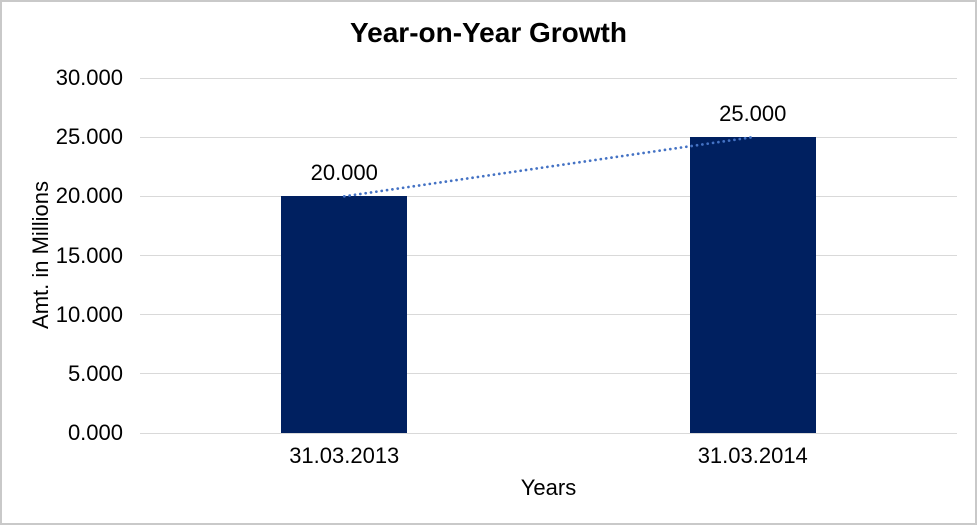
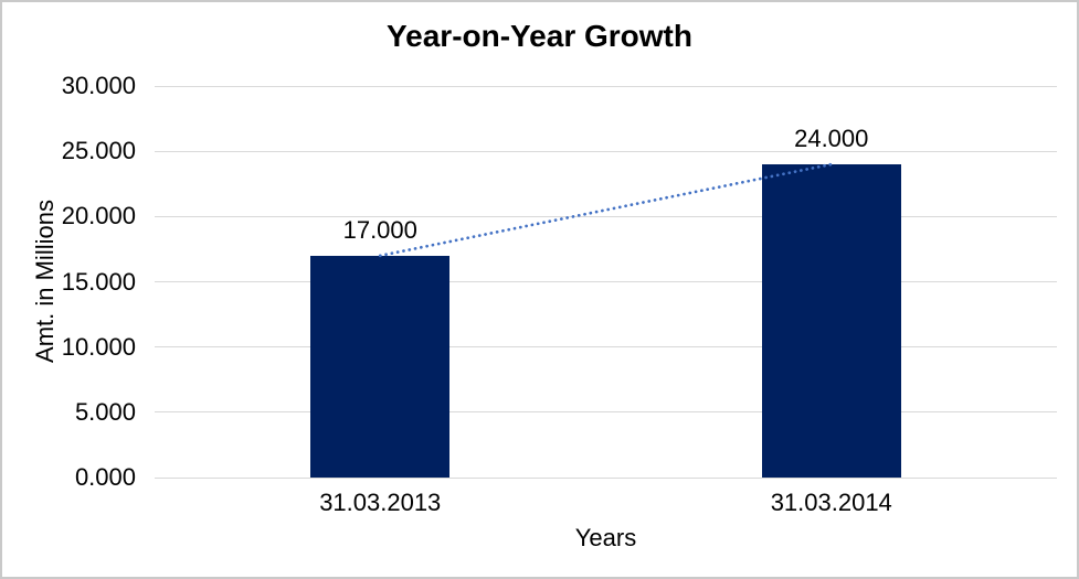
31.03.2013: 20.000 -> 17.000
31.03.2014: 25.000 -> 24.000
